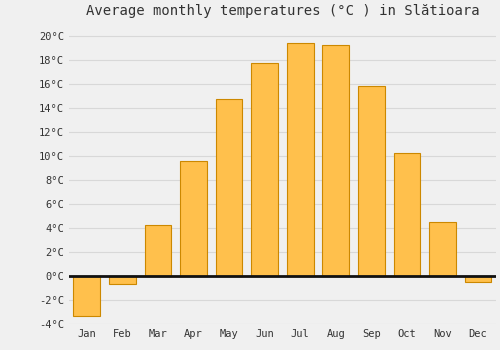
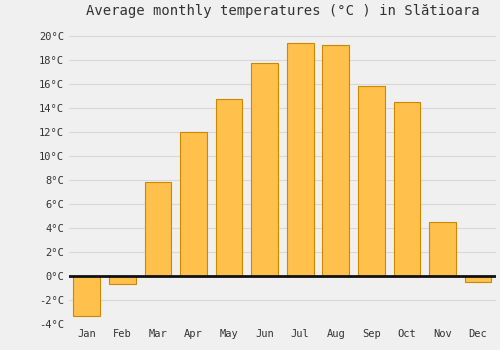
Mar: 4.2°C -> 7.8°C
Apr: 9.6°C -> 12.0°C
Oct: 10.2°C -> 14.5°C
